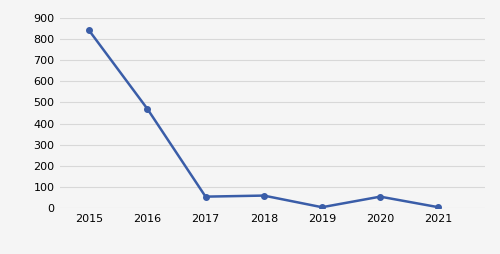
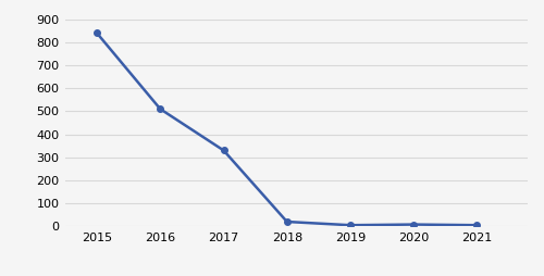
2016: 470 -> 510
2017: 55 -> 330
2018: 60 -> 20
2020: 55 -> 8
